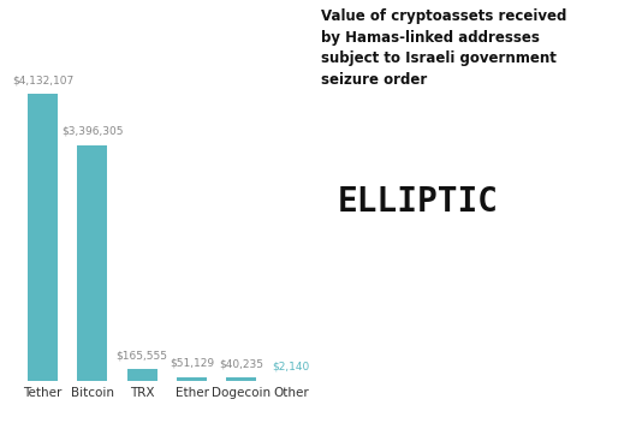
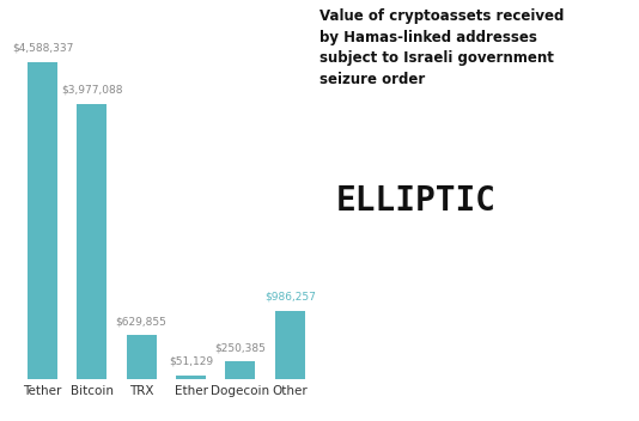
Tether: $4,132,107 -> $4,588,337
Bitcoin: $3,396,305 -> $3,977,088
TRX: $165,555 -> $629,855
Dogecoin: $40,235 -> $250,385
Other: $2,140 -> $986,257
